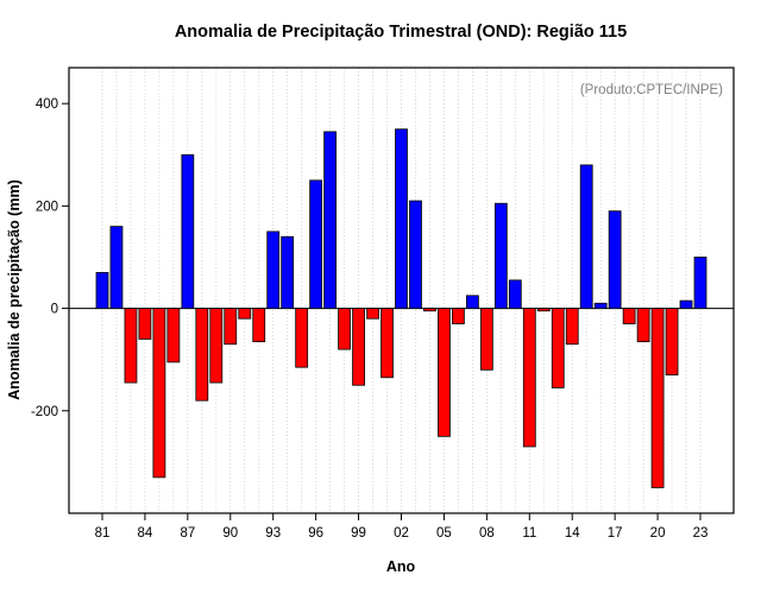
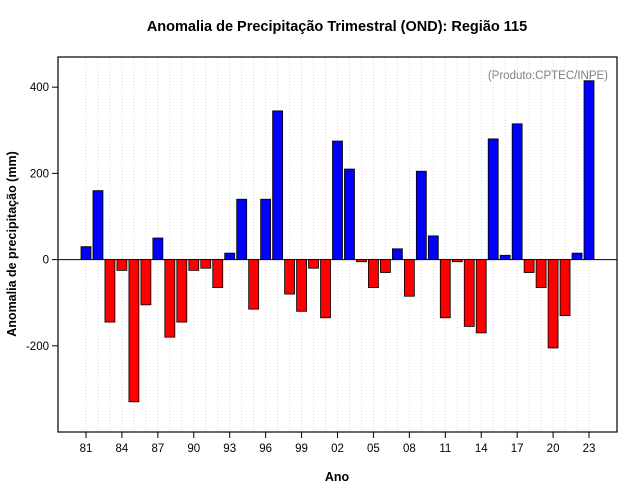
81: 70 -> 30
84: -60 -> -20
87: 300 -> 50
90: -70 -> -20
93: 150 -> 20
96: 250 -> 140
99: -150 -> -120
02: 350 -> 280
05: -250 -> -60
08: -120 -> -80
11: -270 -> -140
14: -70 -> -170
17: 190 -> 320
20: -350 -> -200
23: 100 -> 420
